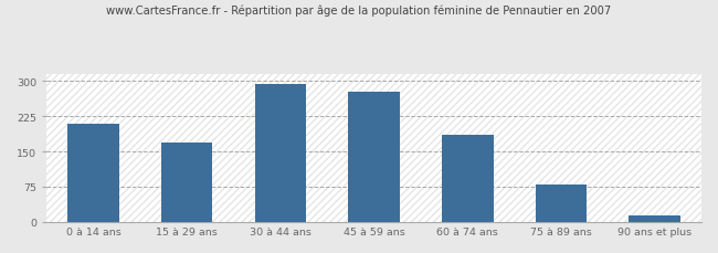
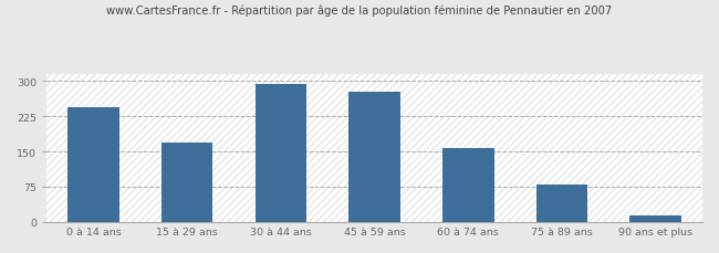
0 à 14 ans: 210 -> 245
60 à 74 ans: 185 -> 158
